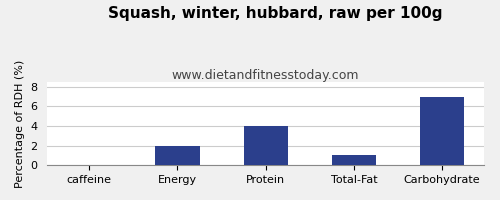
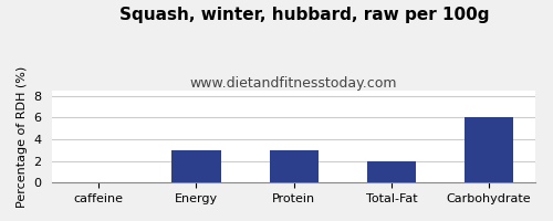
Energy: 2 -> 3
Protein: 4 -> 3
Total-Fat: 1 -> 2
Carbohydrate: 7 -> 6
